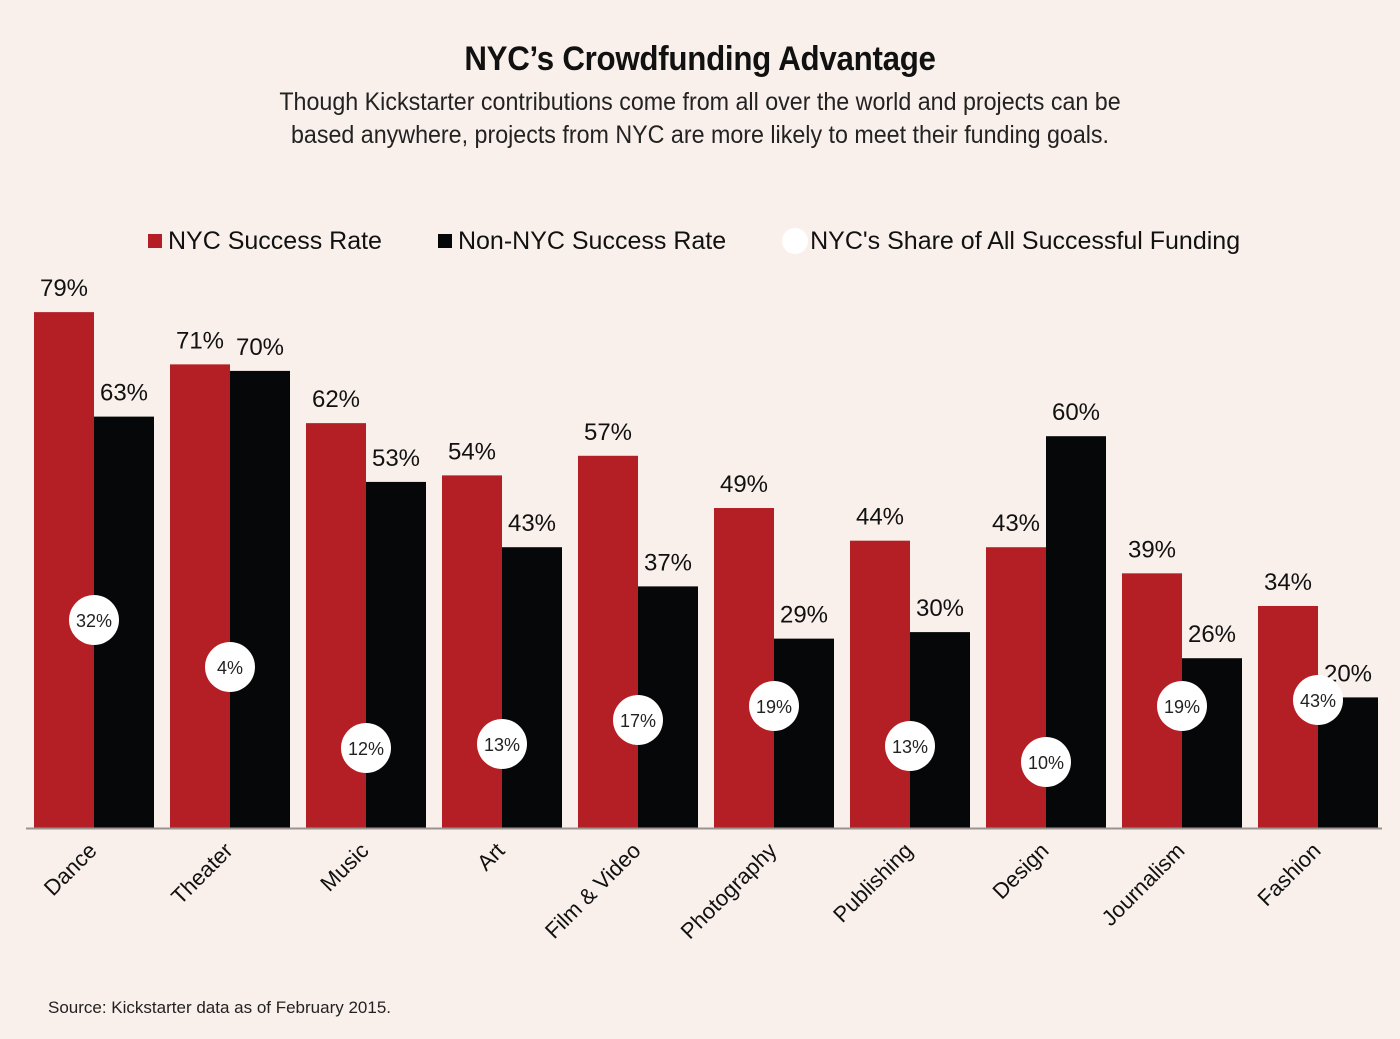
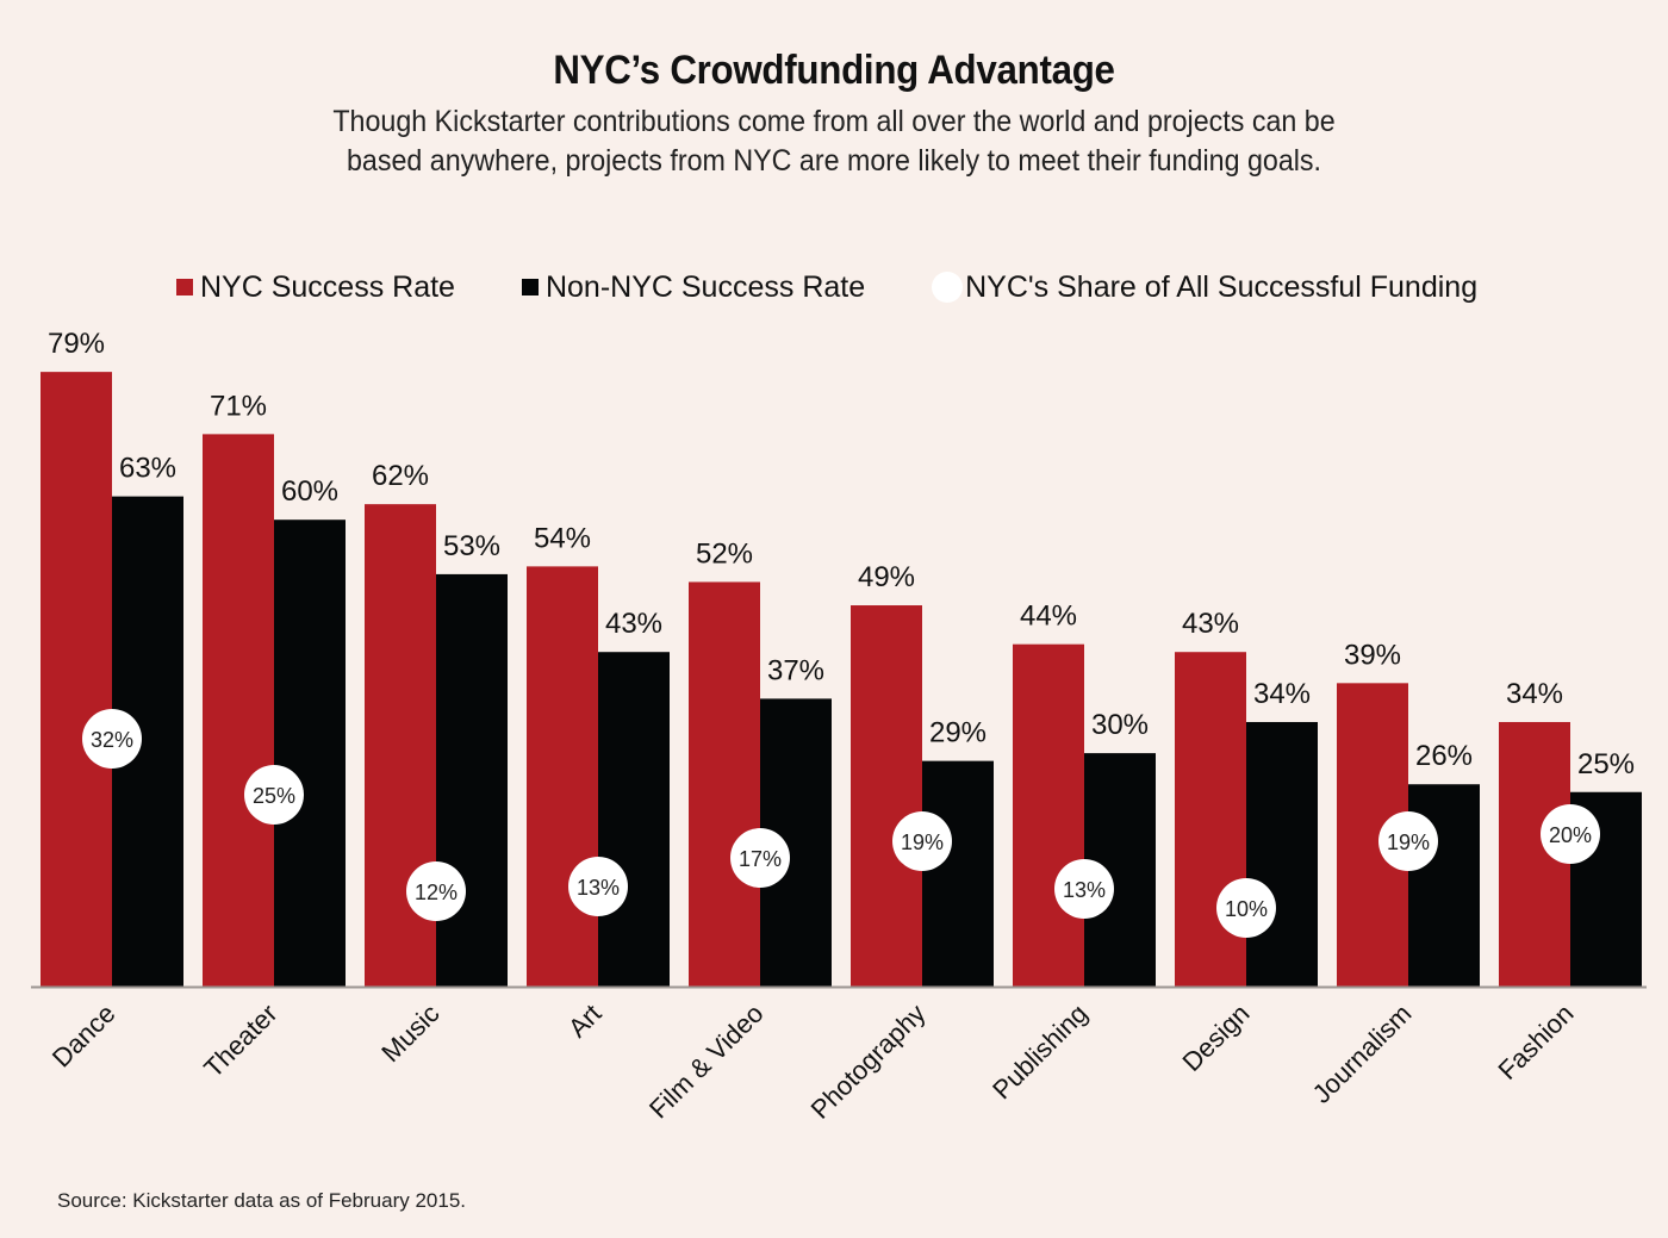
Non-NYC Success Rate/Theater: 70% -> 60%
NYC's Share of All Successful Funding/Theater: 4% -> 25%
NYC Success Rate/Film & Video: 57% -> 52%
Non-NYC Success Rate/Design: 60% -> 34%
Non-NYC Success Rate/Fashion: 20% -> 25%
NYC's Share of All Successful Funding/Fashion: 43% -> 20%
